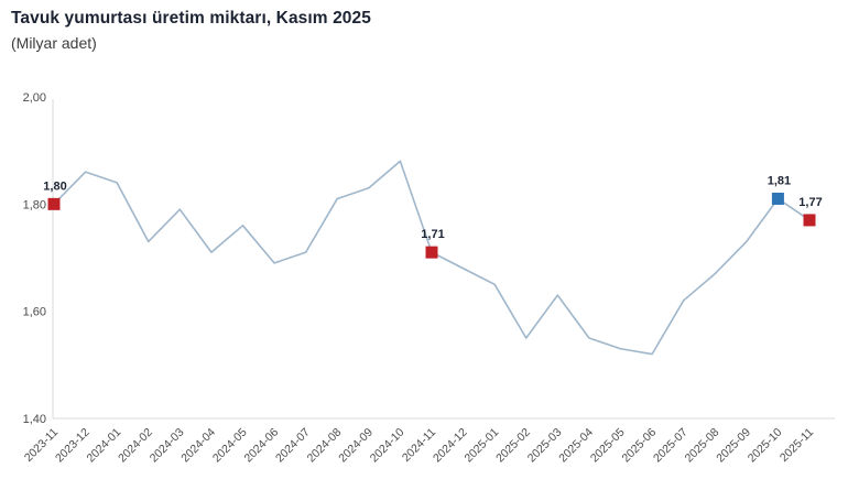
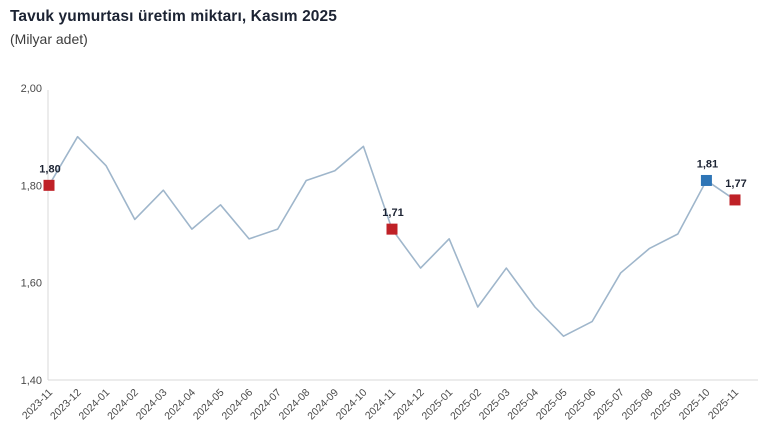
2023-12: 1,86 -> 1,90
2024-12: 1,68 -> 1,63
2025-01: 1,65 -> 1,69
2025-05: 1,53 -> 1,49
2025-09: 1,73 -> 1,70
